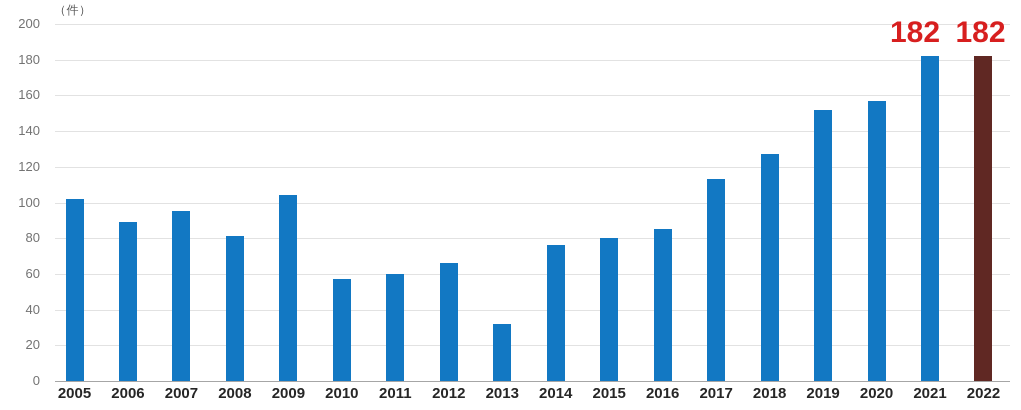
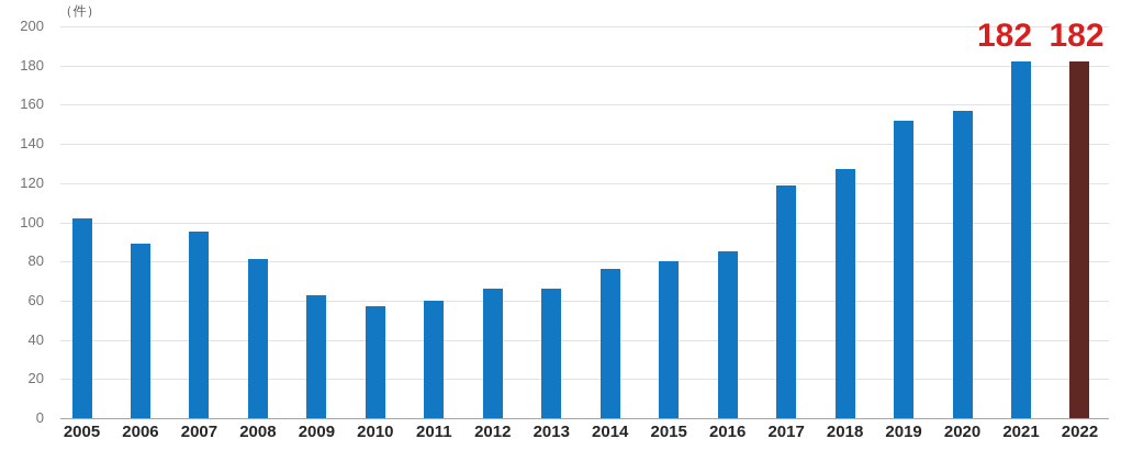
2009: 104 -> 63
2013: 32 -> 66
2017: 113 -> 119
